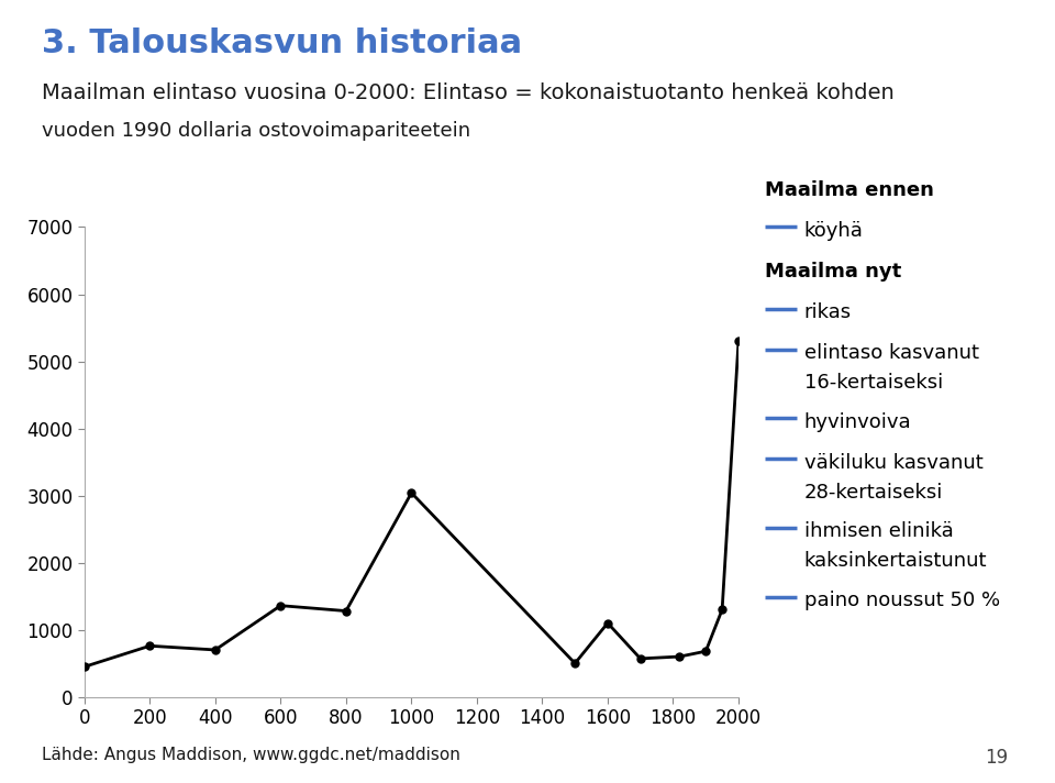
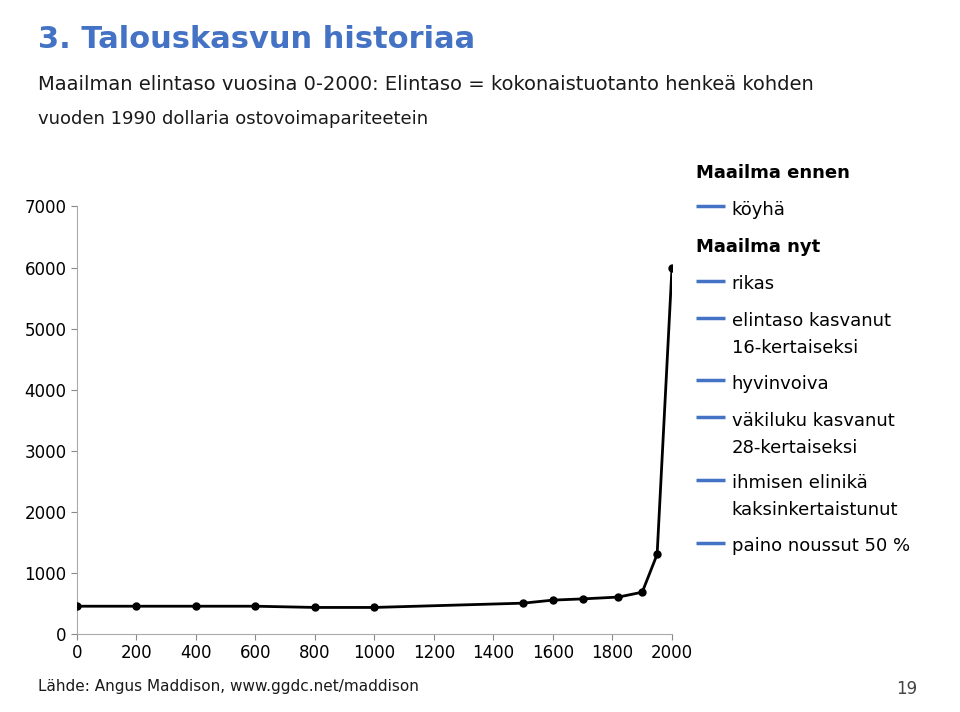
200: 760 -> 450
400: 700 -> 450
600: 1360 -> 450
800: 1280 -> 430
1000: 3040 -> 430
1600: 1100 -> 550
2000: 5300 -> 6000
